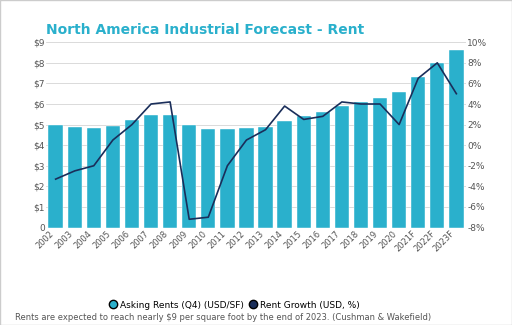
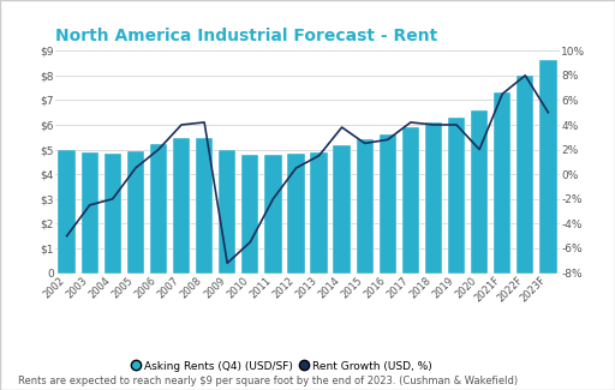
Rent Growth (USD, %)/2002: -3.3% -> -5.0%
Rent Growth (USD, %)/2010: -7.0% -> -5.5%
